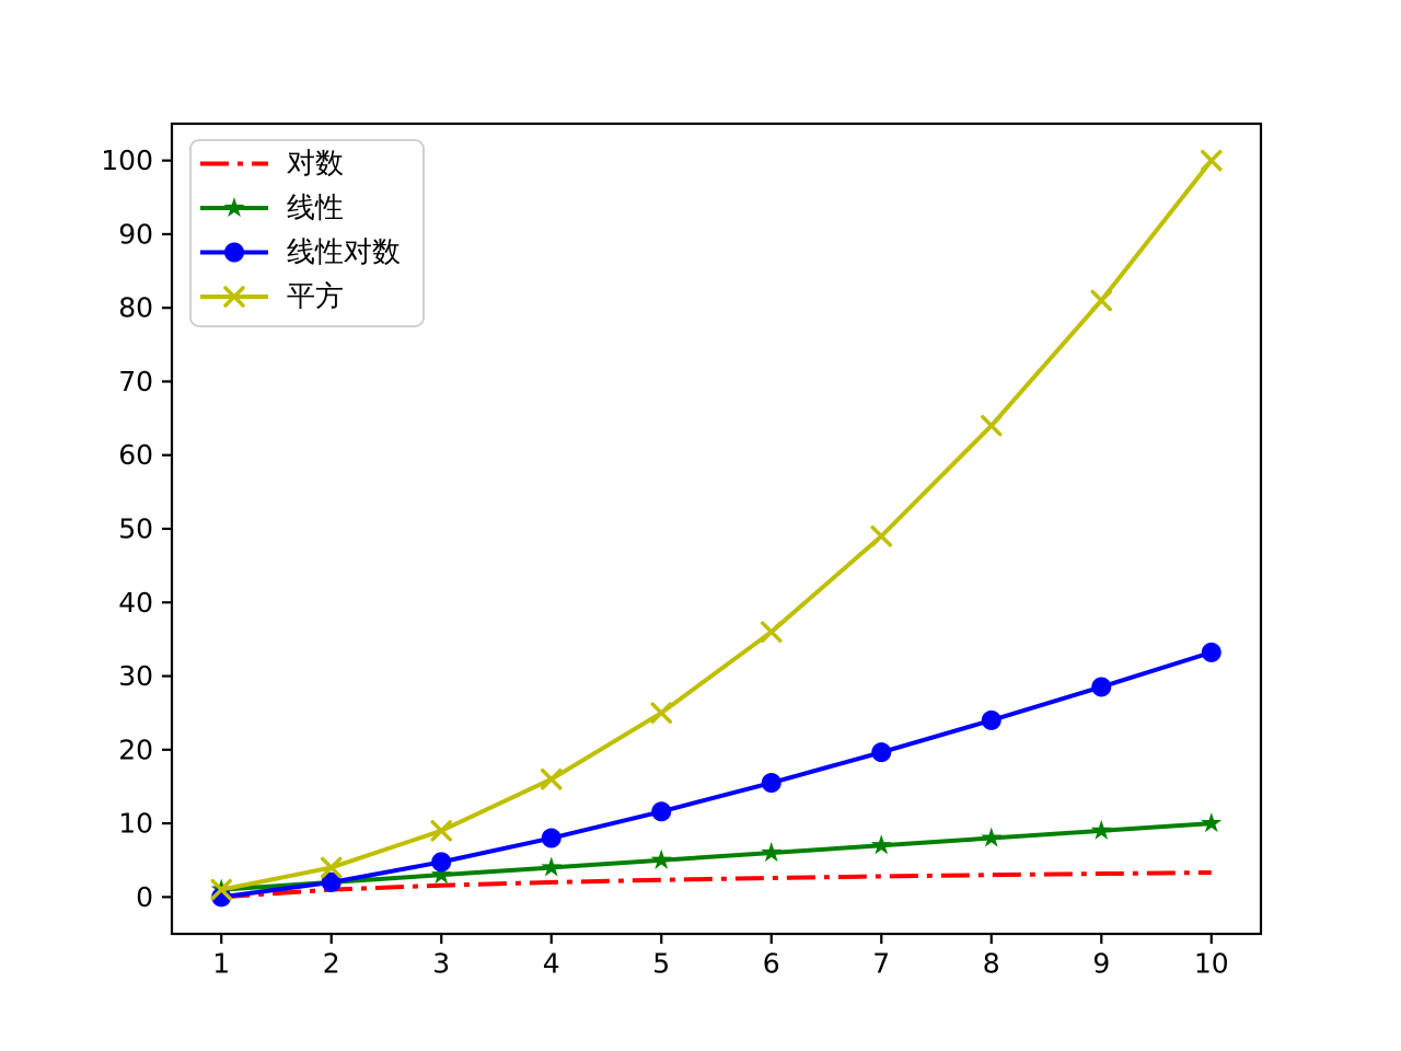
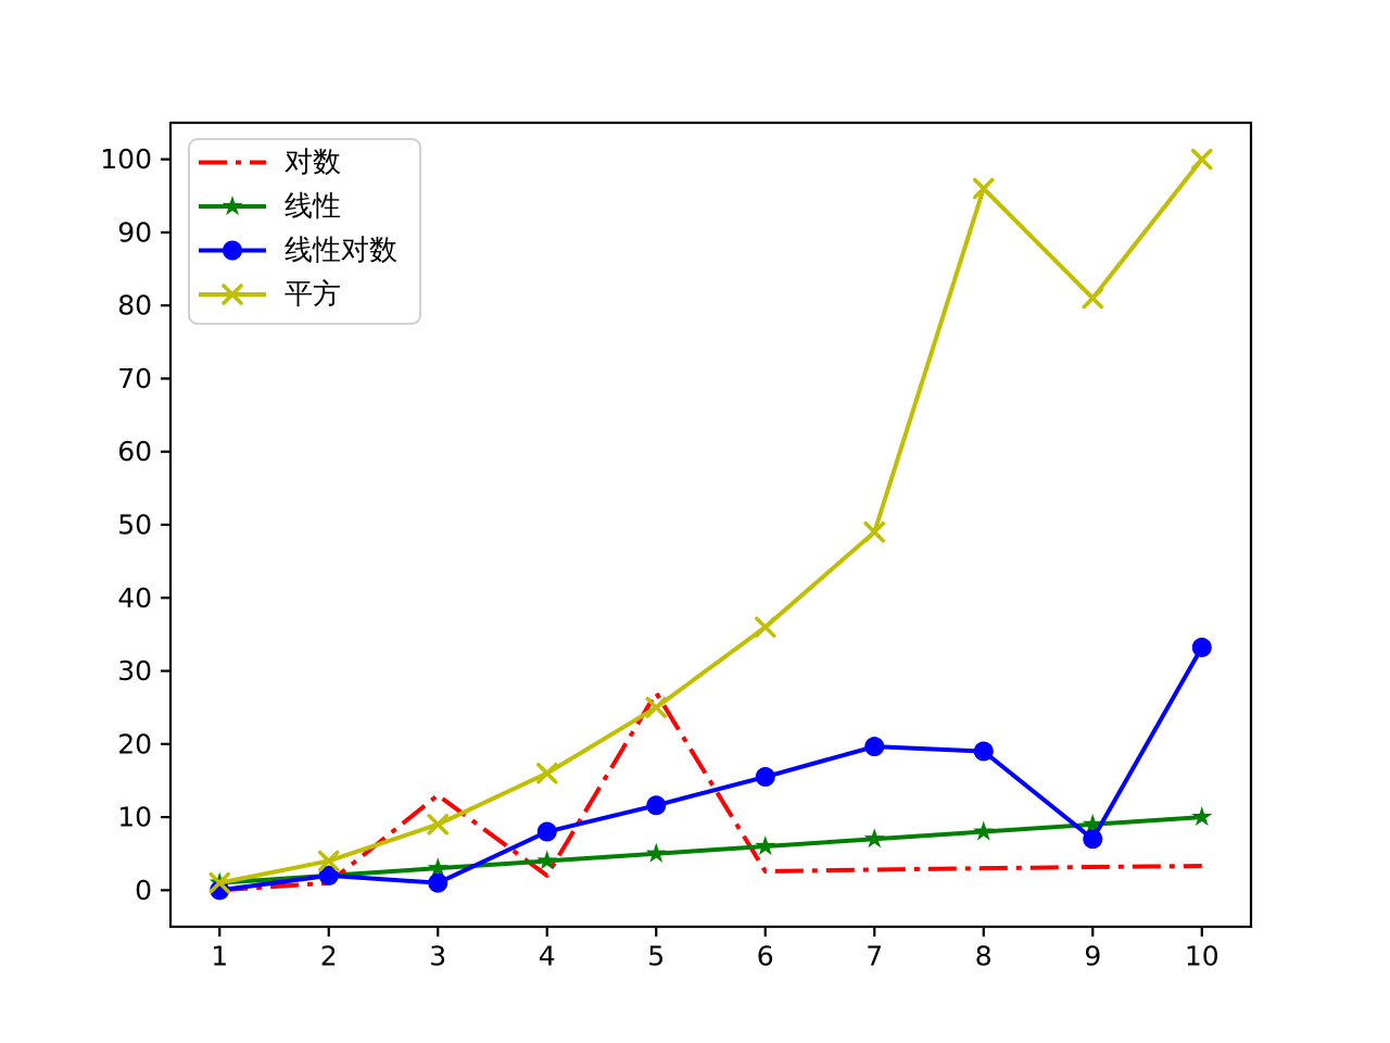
对数/3: 2 -> 13
线性对数/3: 5 -> 1
对数/5: 2 -> 27
线性对数/8: 24 -> 19
平方/8: 64 -> 96
线性对数/9: 29 -> 7
